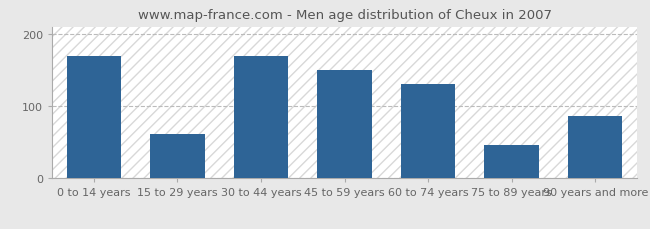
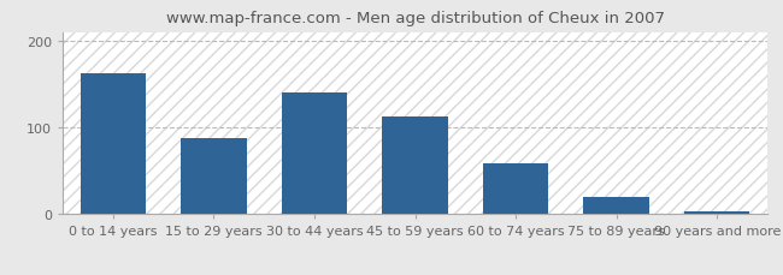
0 to 14 years: 170 -> 163
15 to 29 years: 62 -> 88
30 to 44 years: 170 -> 140
45 to 59 years: 150 -> 113
60 to 74 years: 130 -> 58
75 to 89 years: 46 -> 20
90 years and more: 86 -> 3
